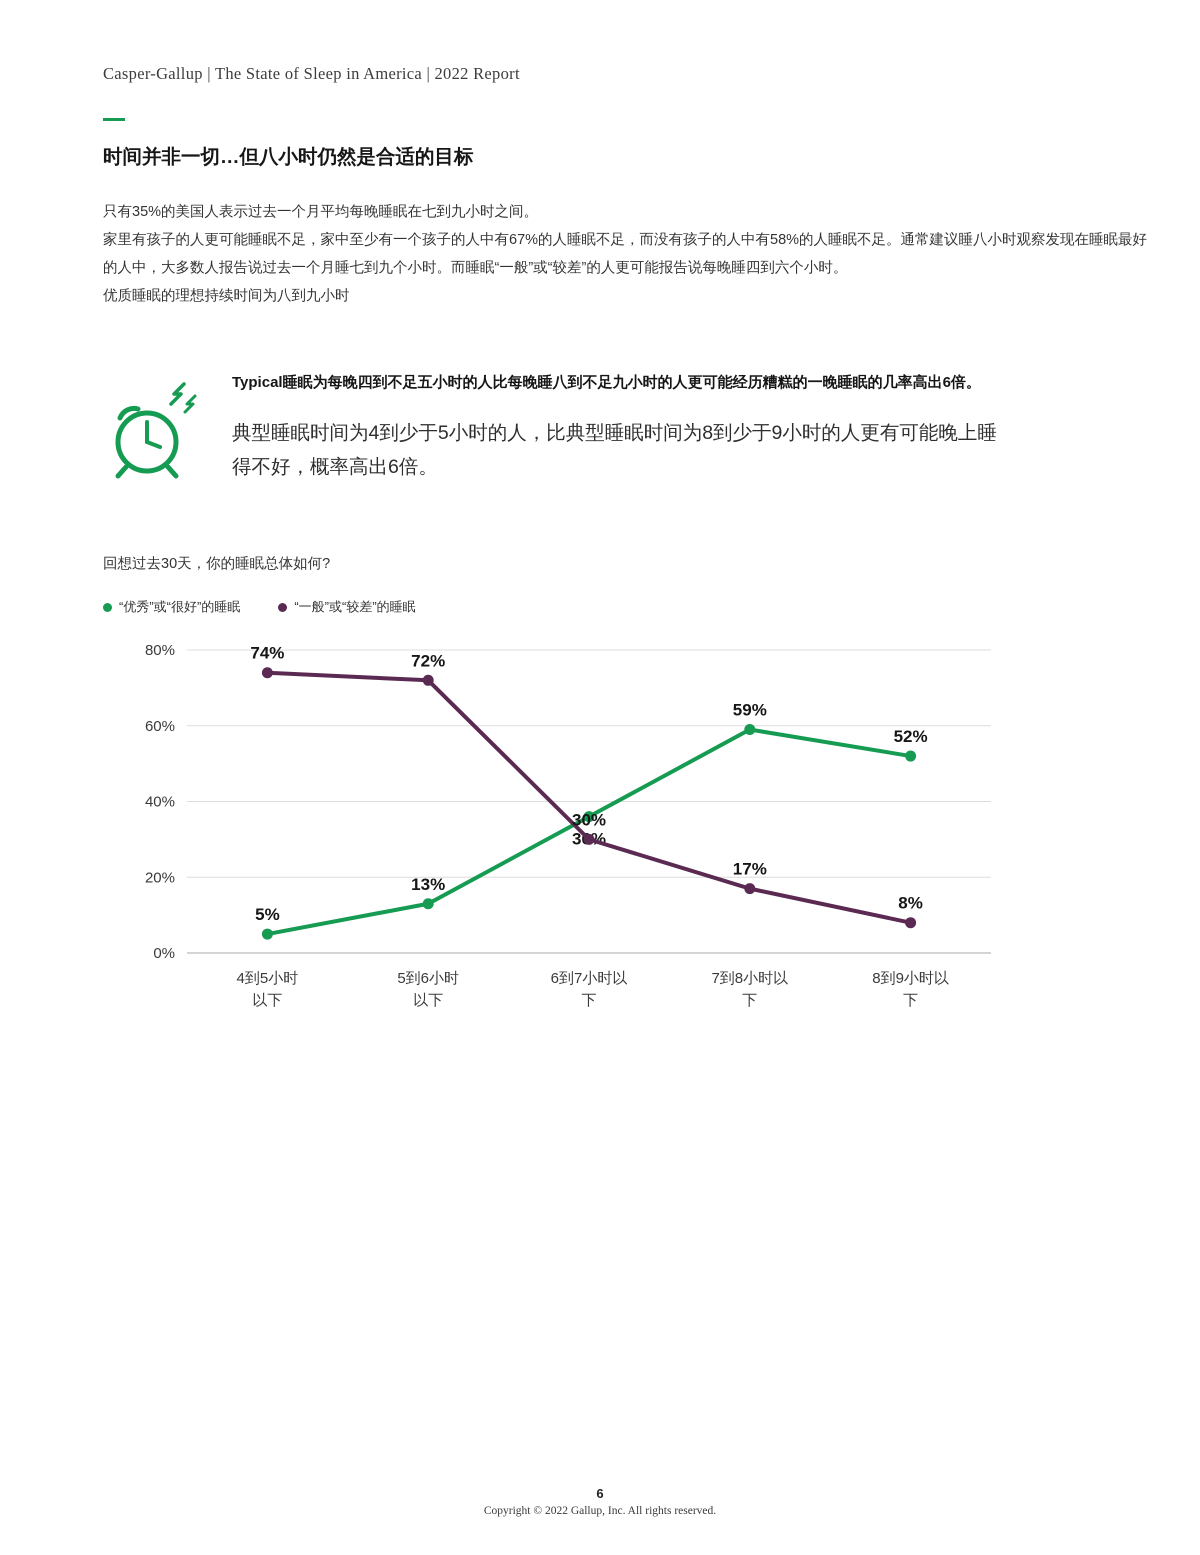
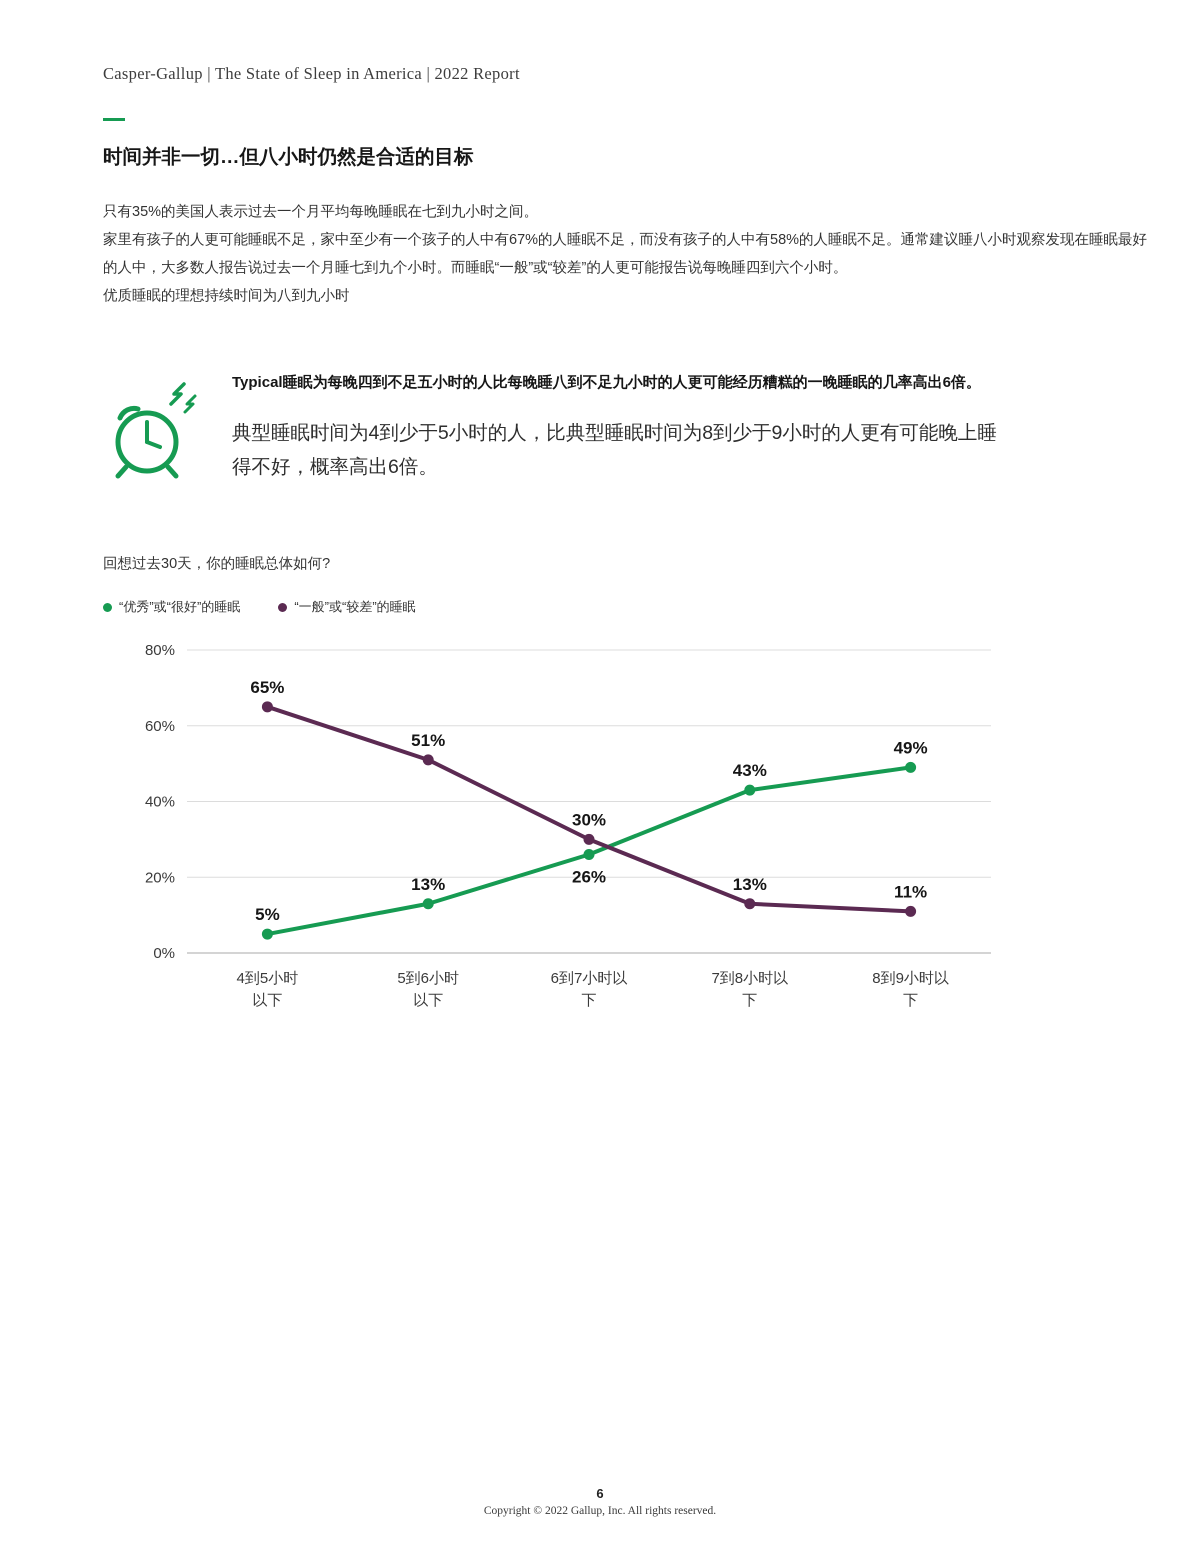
“一般”或“较差”的睡眠/4到5小时 以下: 74% -> 65%
“一般”或“较差”的睡眠/5到6小时 以下: 72% -> 51%
“优秀”或“很好”的睡眠/6到7小时以 下: 36% -> 26%
“优秀”或“很好”的睡眠/7到8小时以 下: 59% -> 43%
“一般”或“较差”的睡眠/7到8小时以 下: 17% -> 13%
“优秀”或“很好”的睡眠/8到9小时以 下: 52% -> 49%
“一般”或“较差”的睡眠/8到9小时以 下: 8% -> 11%
